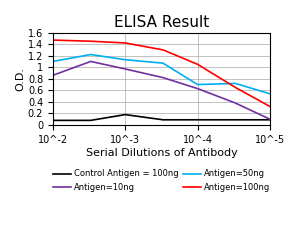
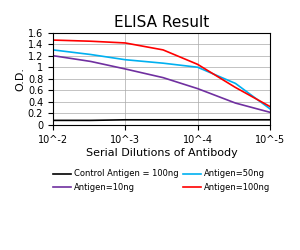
Antigen=10ng/10^-2: 0.86 -> 1.20
Antigen=50ng/10^-2: 1.10 -> 1.30
Control Antigen = 100ng/10^-3: 0.18 -> 0.09
Antigen=50ng/10^-4: 0.70 -> 1.00
Antigen=10ng/10^-5: 0.10 -> 0.22
Antigen=50ng/10^-5: 0.54 -> 0.28
